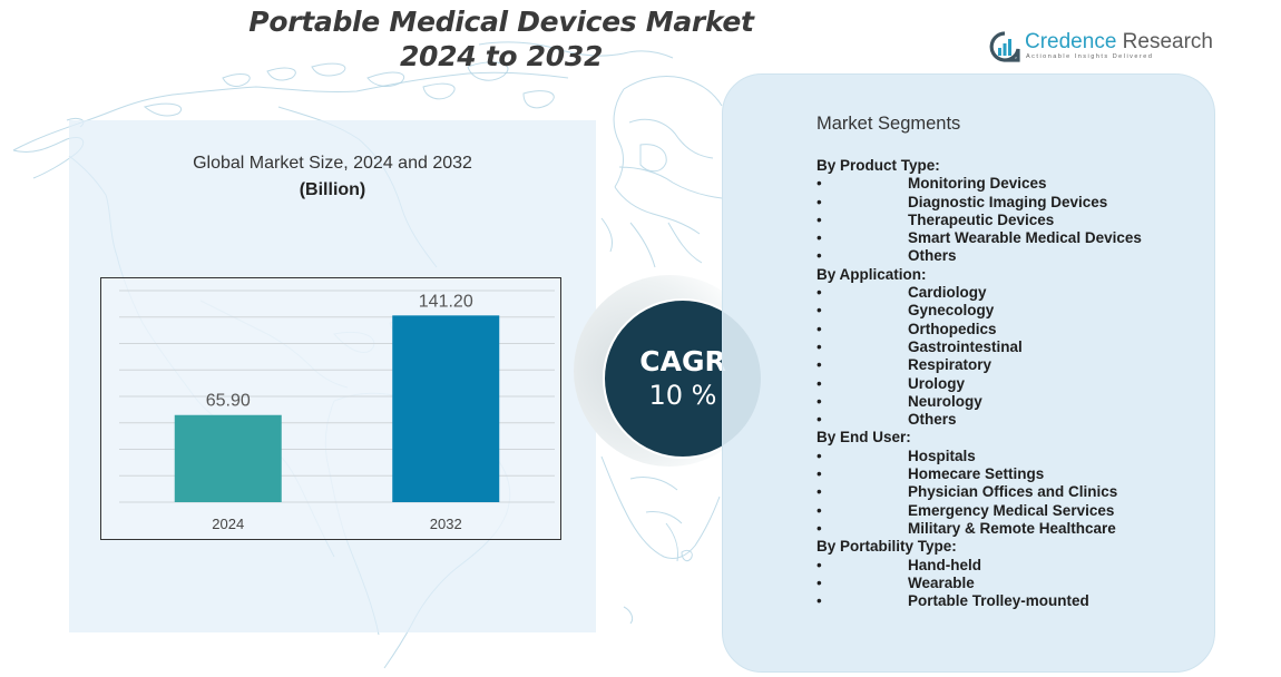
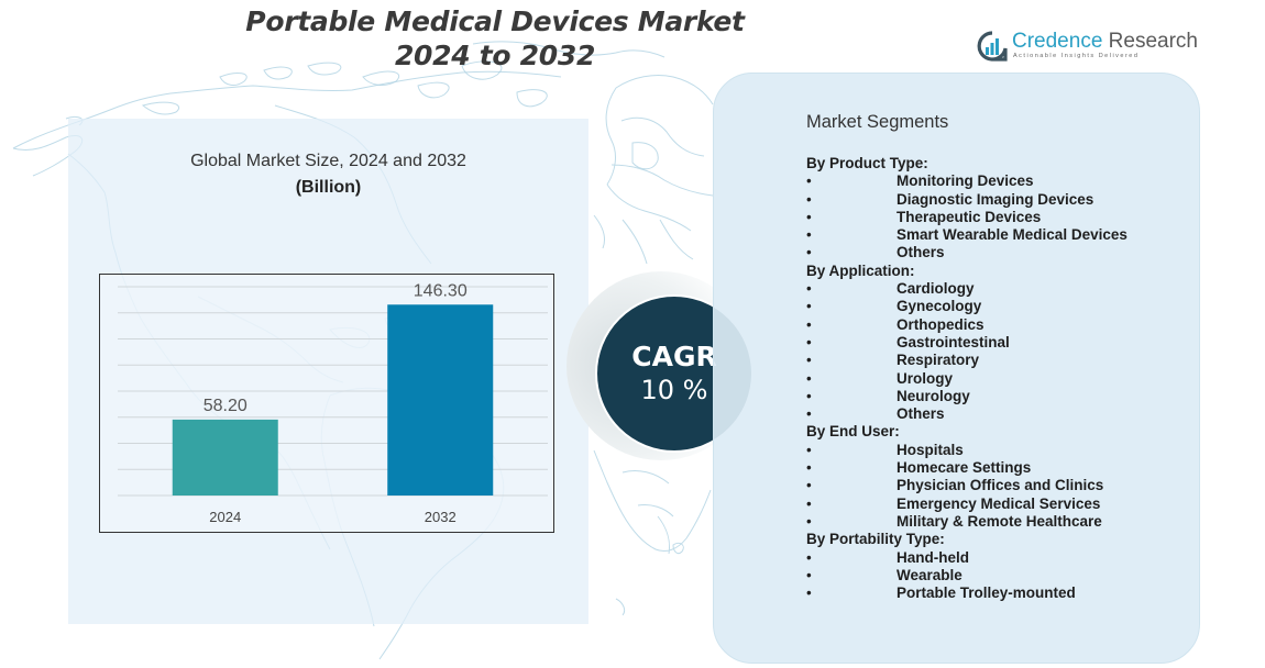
2024: 65.90 -> 58.20
2032: 141.20 -> 146.30
